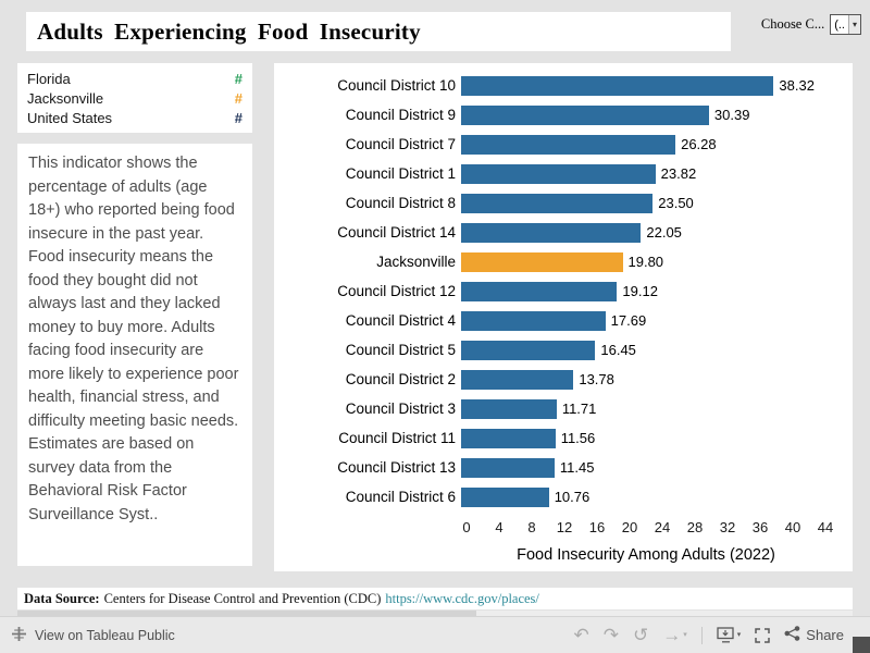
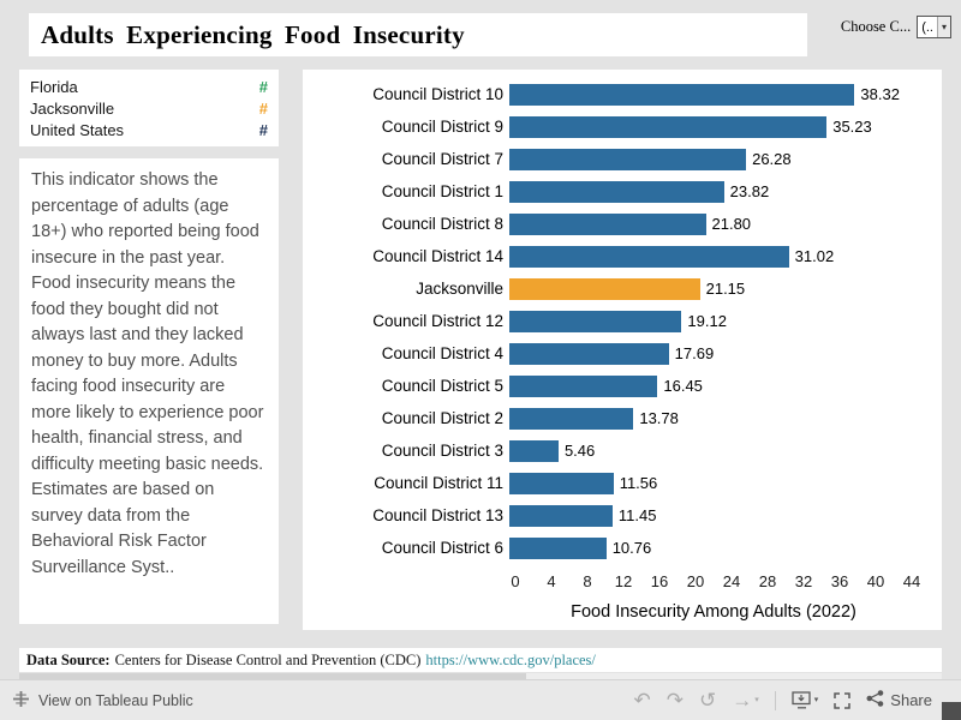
Council District 9: 30.39 -> 35.23
Council District 8: 23.50 -> 21.80
Council District 14: 22.05 -> 31.02
Jacksonville: 19.80 -> 21.15
Council District 3: 11.71 -> 5.46
